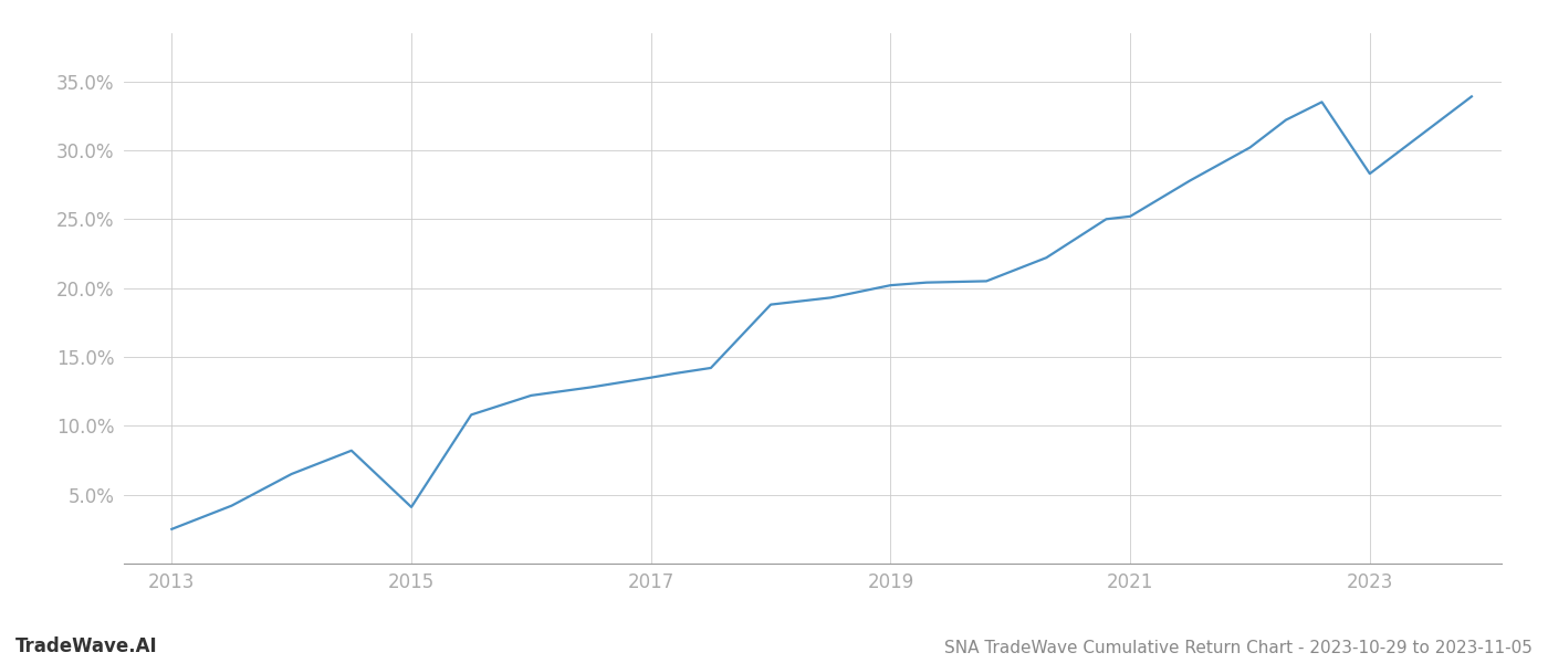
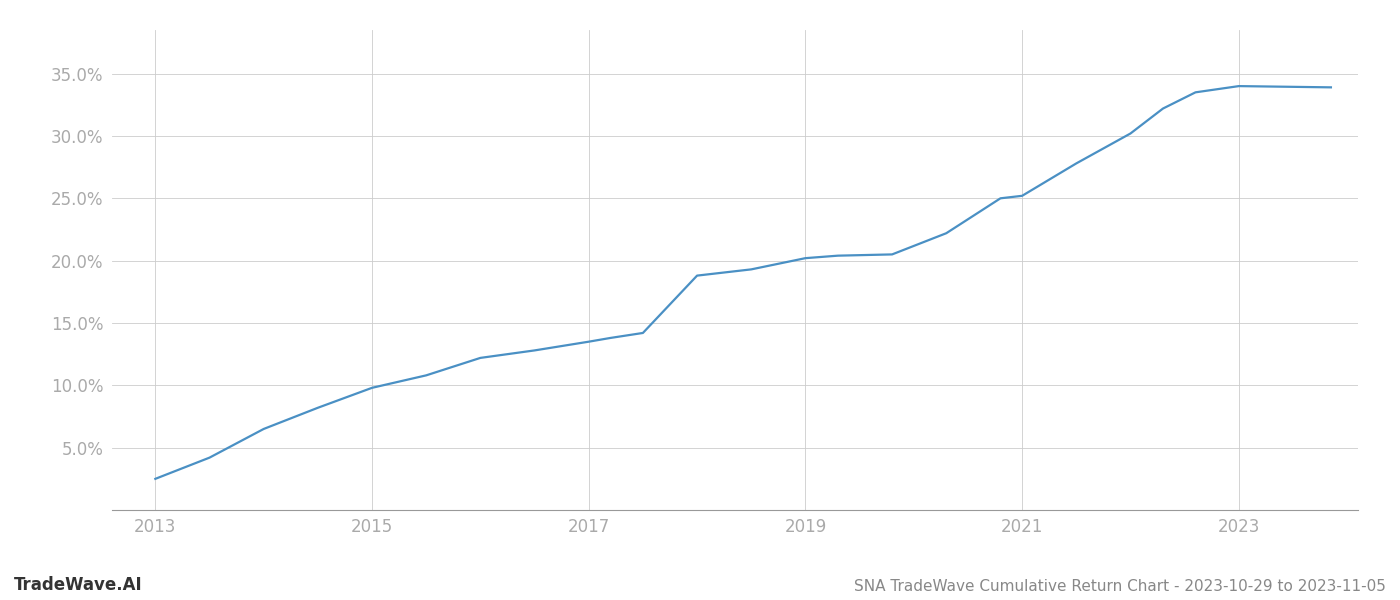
2015: 4.1% -> 9.8%
2023: 28.3% -> 34.0%
